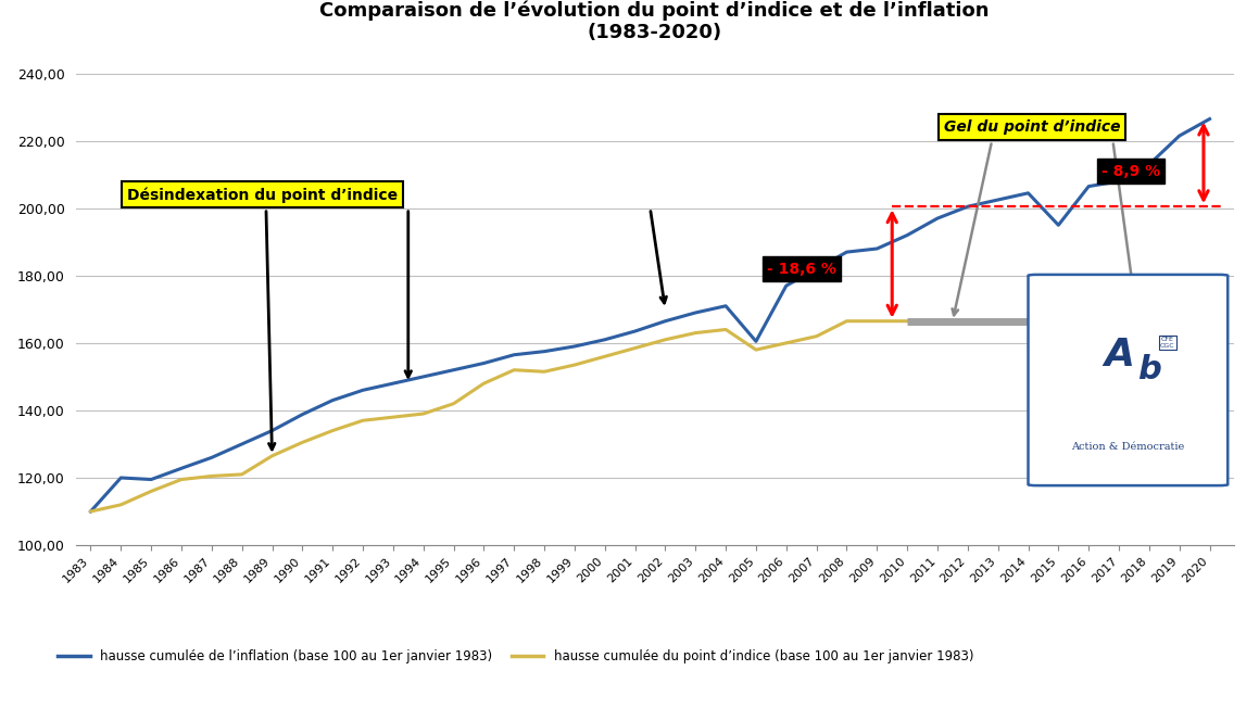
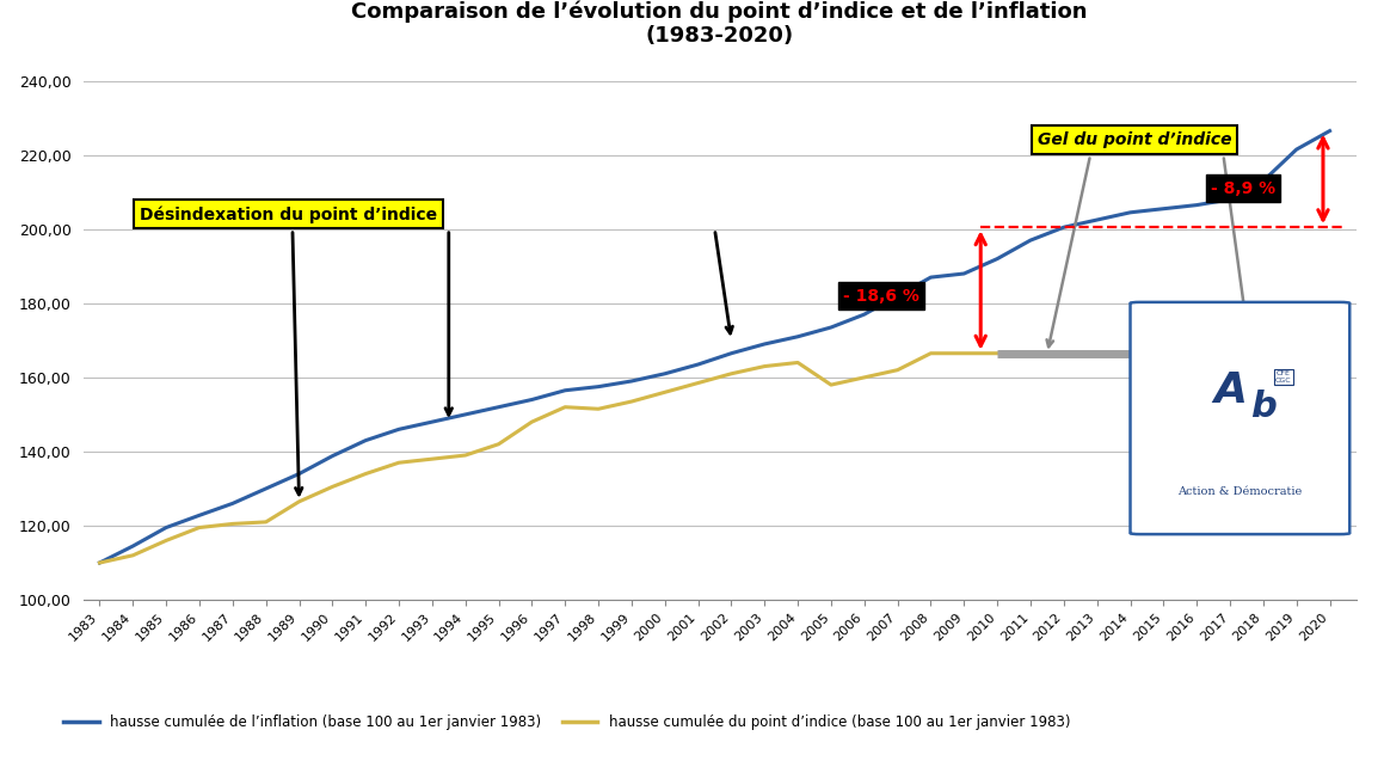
hausse cumulée de l’inflation (base 100 au 1er janvier 1983)/1984: 120,0 -> 114,5
hausse cumulée de l’inflation (base 100 au 1er janvier 1983)/2005: 160,5 -> 173,5
hausse cumulée de l’inflation (base 100 au 1er janvier 1983)/2015: 195,0 -> 205,5
